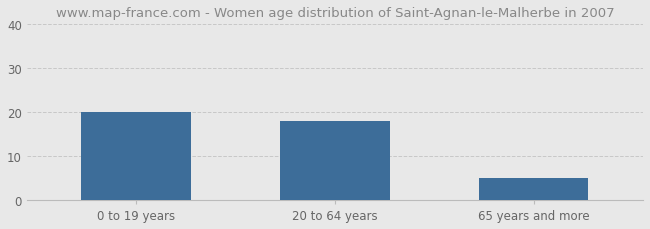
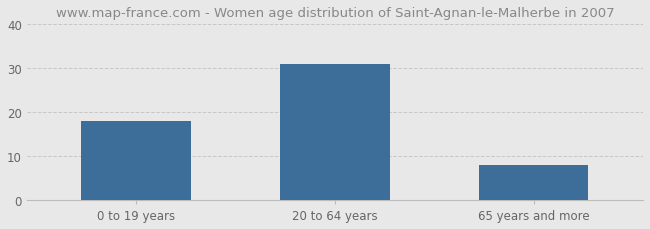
0 to 19 years: 20 -> 18
20 to 64 years: 18 -> 31
65 years and more: 5 -> 8
